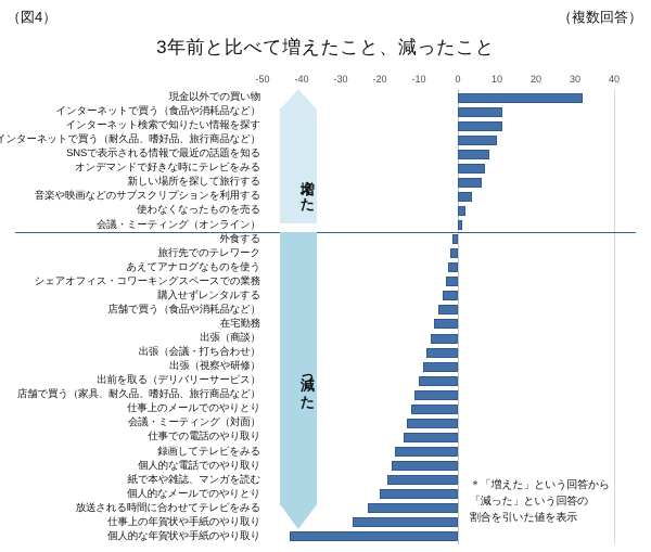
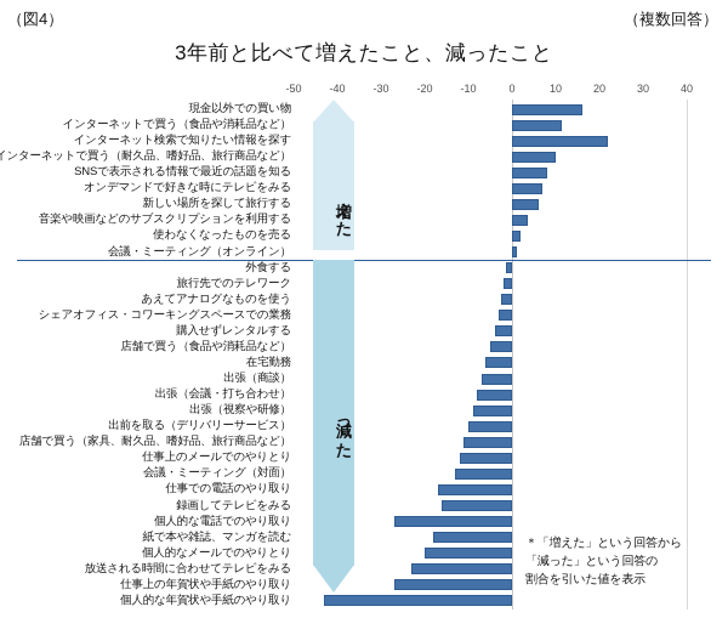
現金以外での買い物: 32 -> 16
インターネット検索で知りたい情報を探す: 12 -> 22
仕事での電話のやり取り: -14 -> -17
個人的な電話でのやり取り: -17 -> -27
